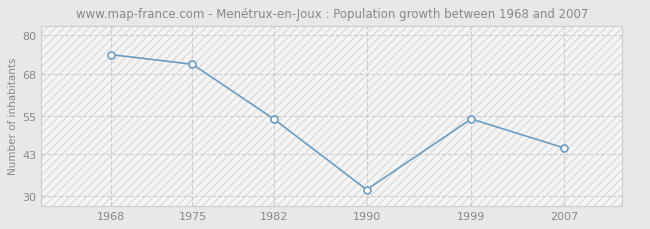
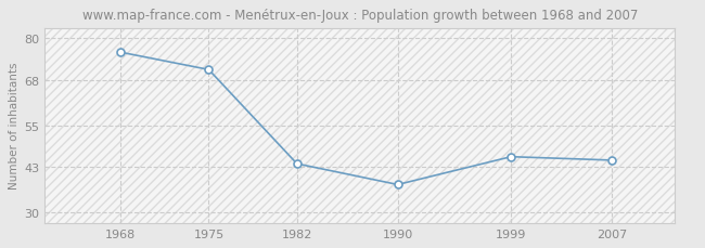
1968: 74 -> 76
1982: 54 -> 44
1990: 32 -> 38
1999: 54 -> 46
